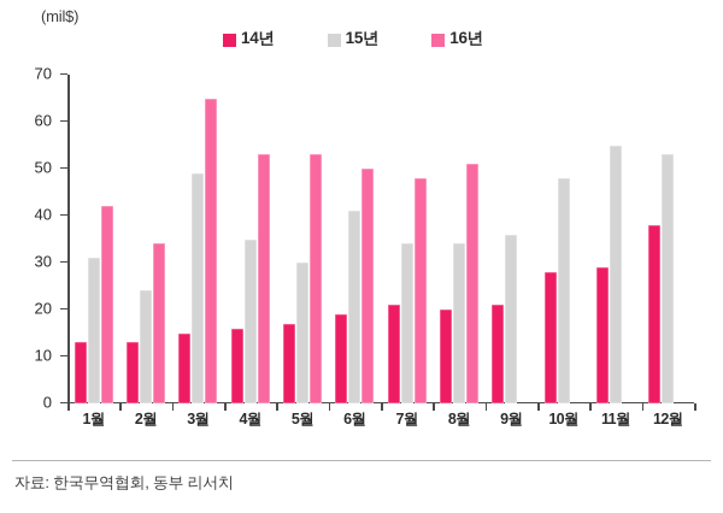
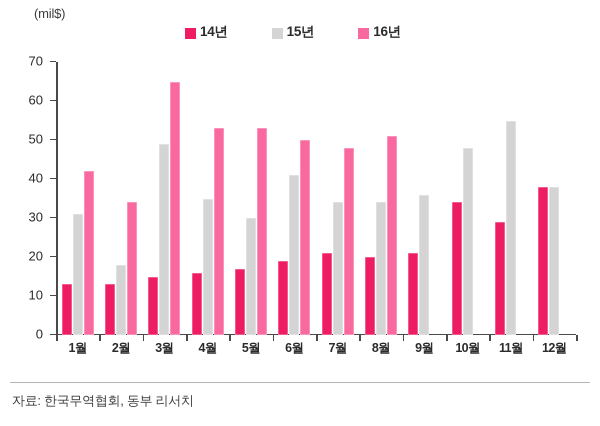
15년/2월: 24 -> 18
14년/10월: 28 -> 34
15년/12월: 53 -> 38
